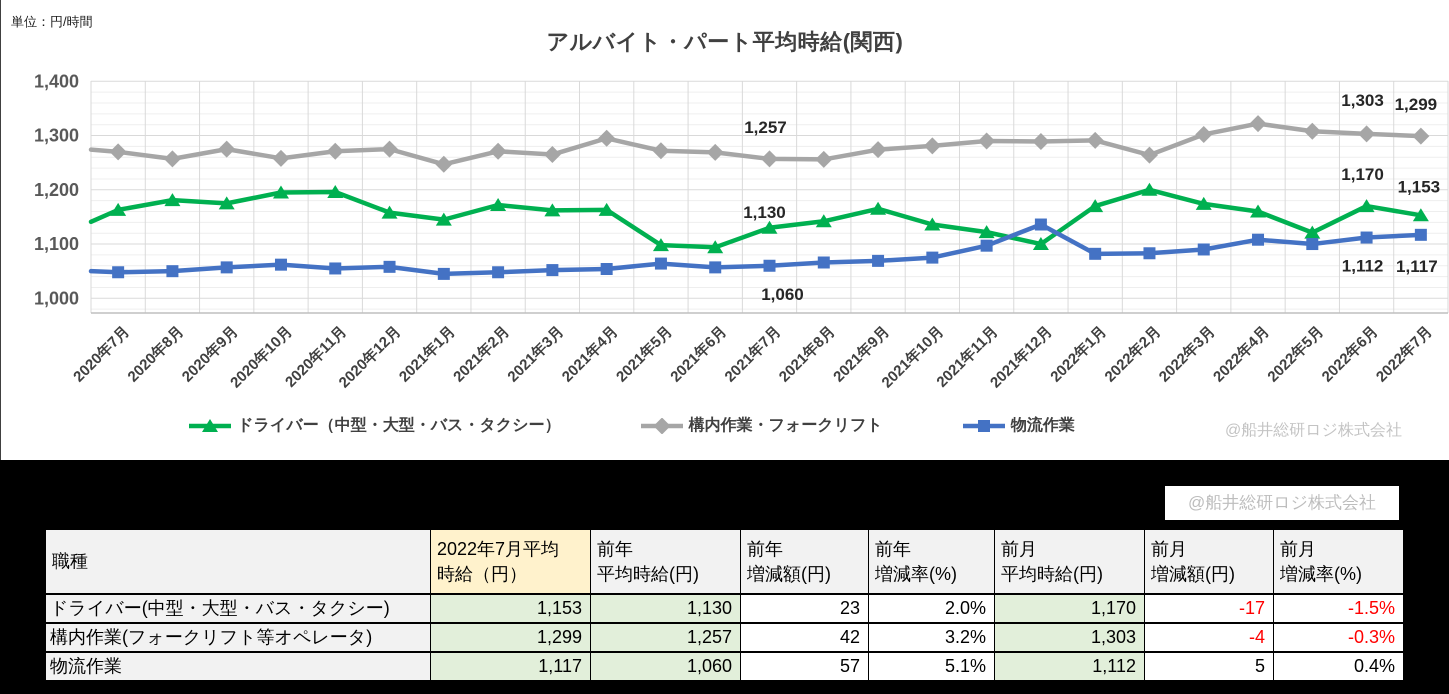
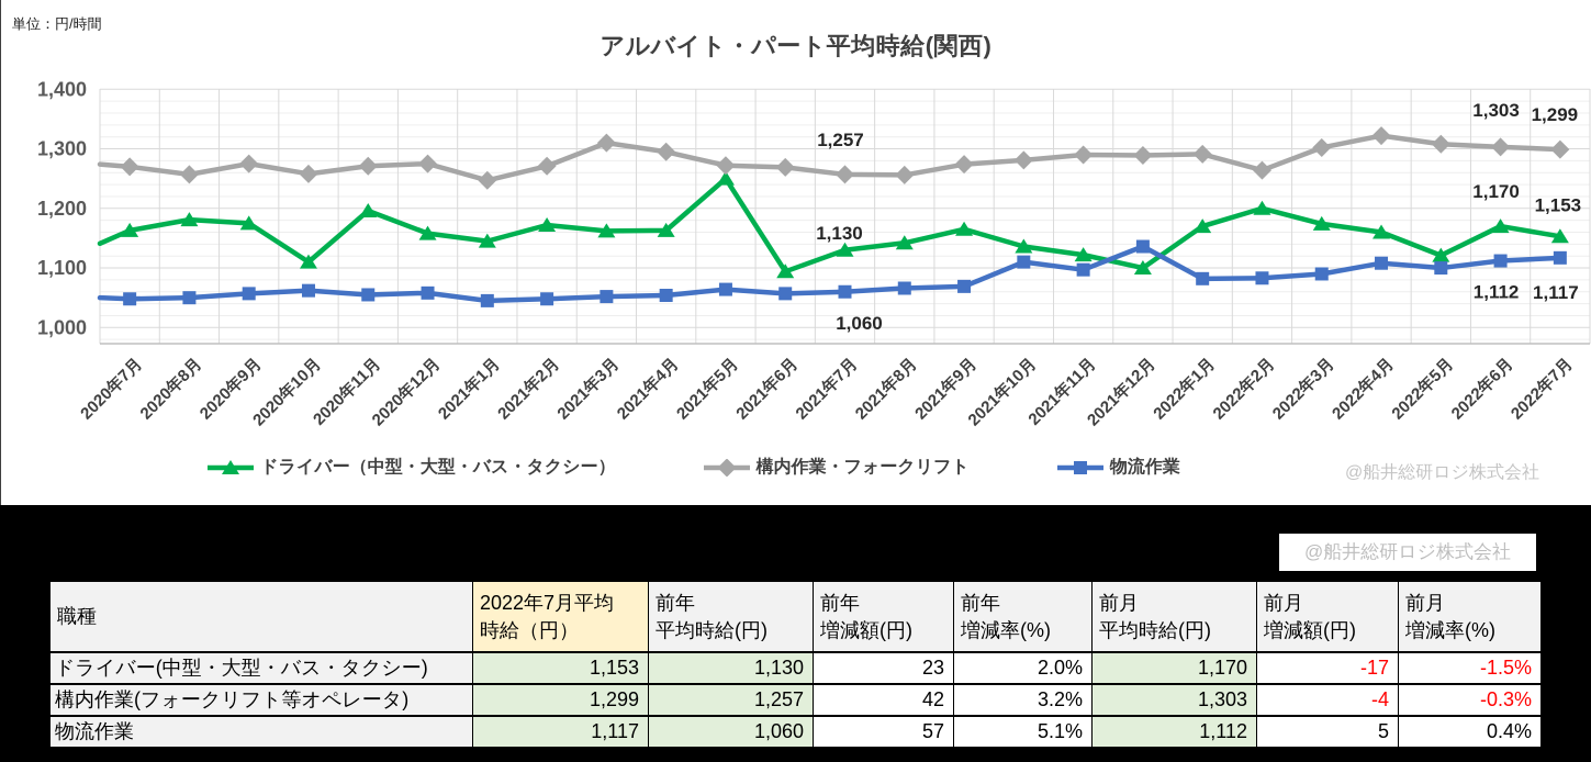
ドライバー（中型・大型・バス・タクシー）/2020年10月: 1200 -> 1110
構内作業・フォークリフト/2021年3月: 1260 -> 1310
ドライバー（中型・大型・バス・タクシー）/2021年5月: 1100 -> 1250
物流作業/2021年10月: 1080 -> 1110
